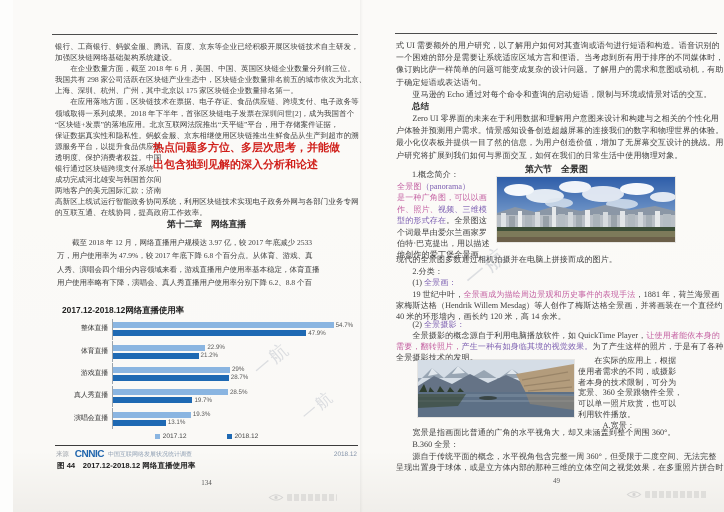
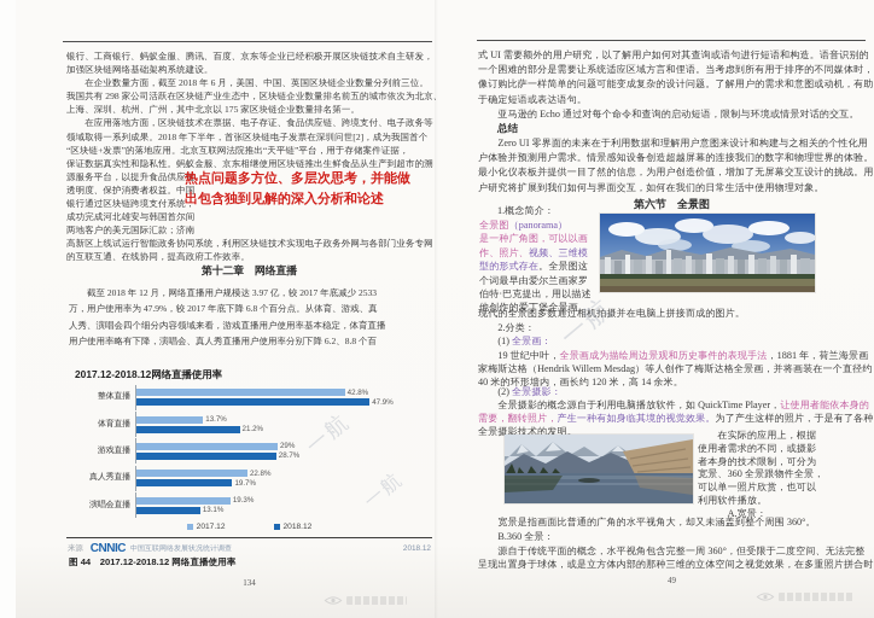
2017.12/整体直播: 54.7% -> 42.8%
2017.12/体育直播: 22.9% -> 13.7%
2017.12/真人秀直播: 28.5% -> 22.8%
